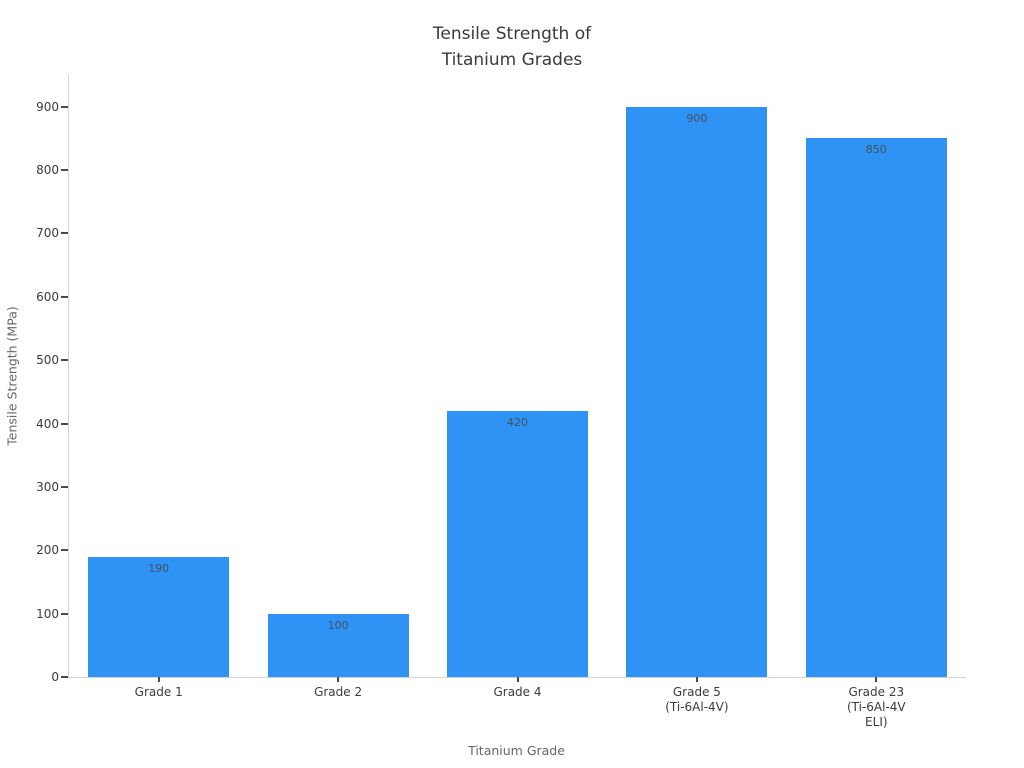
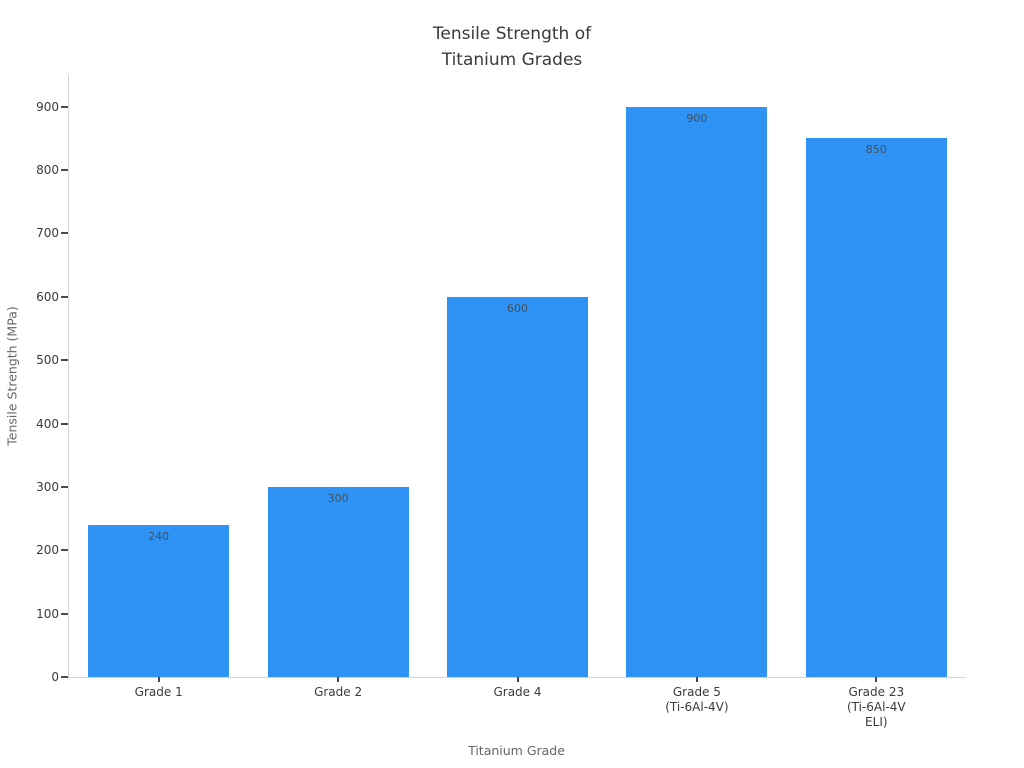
Grade 1: 190 -> 240
Grade 2: 100 -> 300
Grade 4: 420 -> 600
